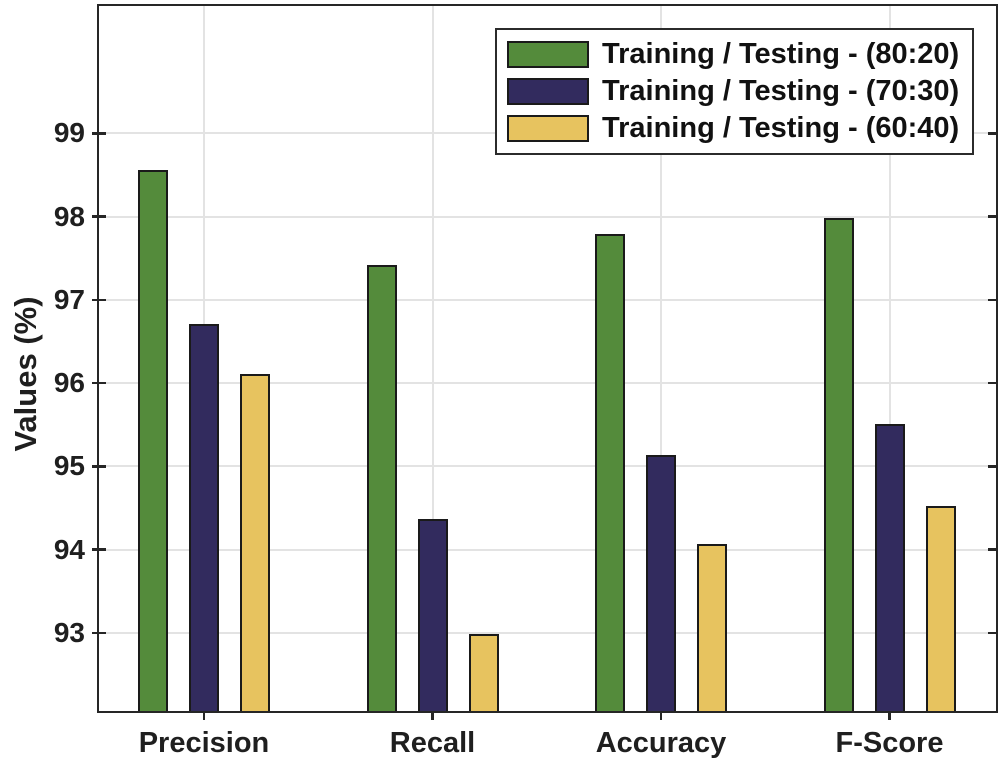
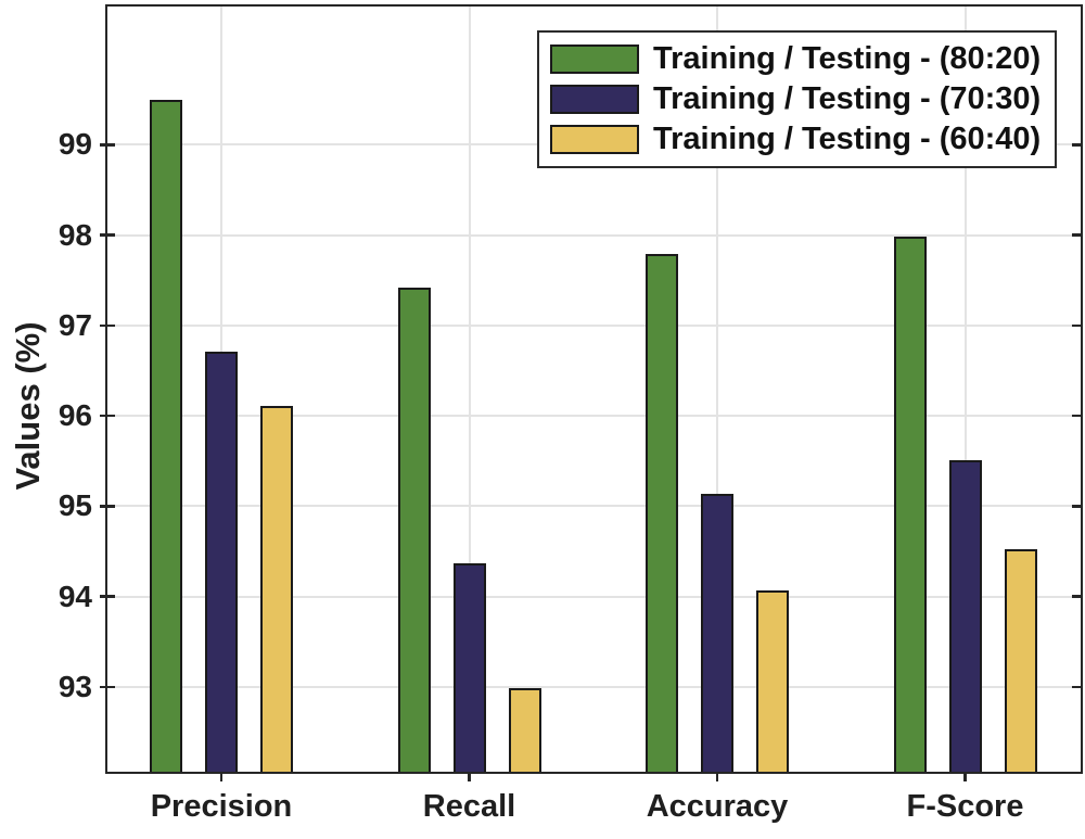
Training / Testing - (80:20)/Precision: 98.6 -> 99.5
